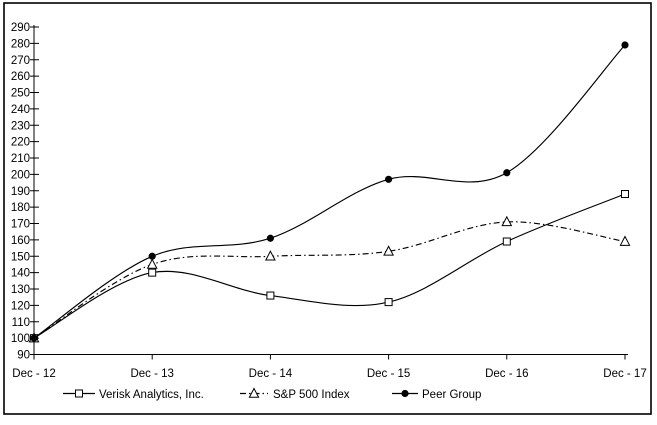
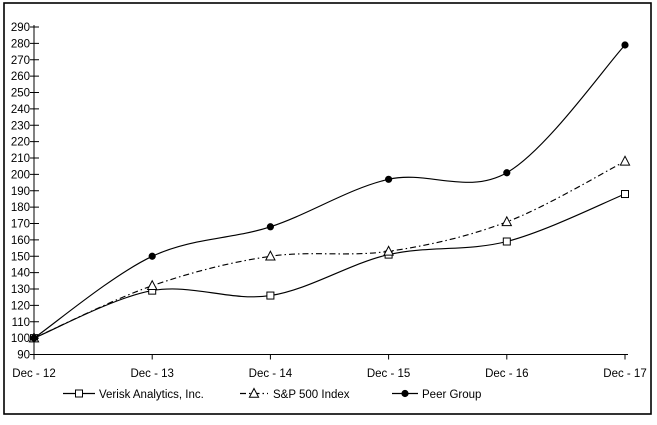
Verisk Analytics, Inc./Dec - 13: 140 -> 129
S&P 500 Index/Dec - 13: 145 -> 132
Peer Group/Dec - 14: 161 -> 168
Verisk Analytics, Inc./Dec - 15: 122 -> 151
S&P 500 Index/Dec - 17: 159 -> 208
